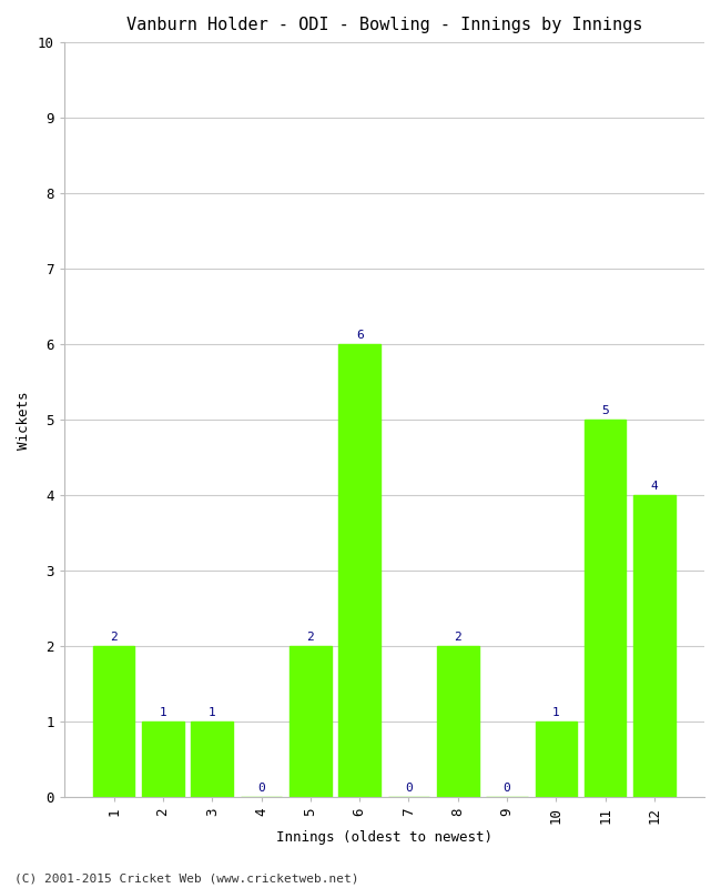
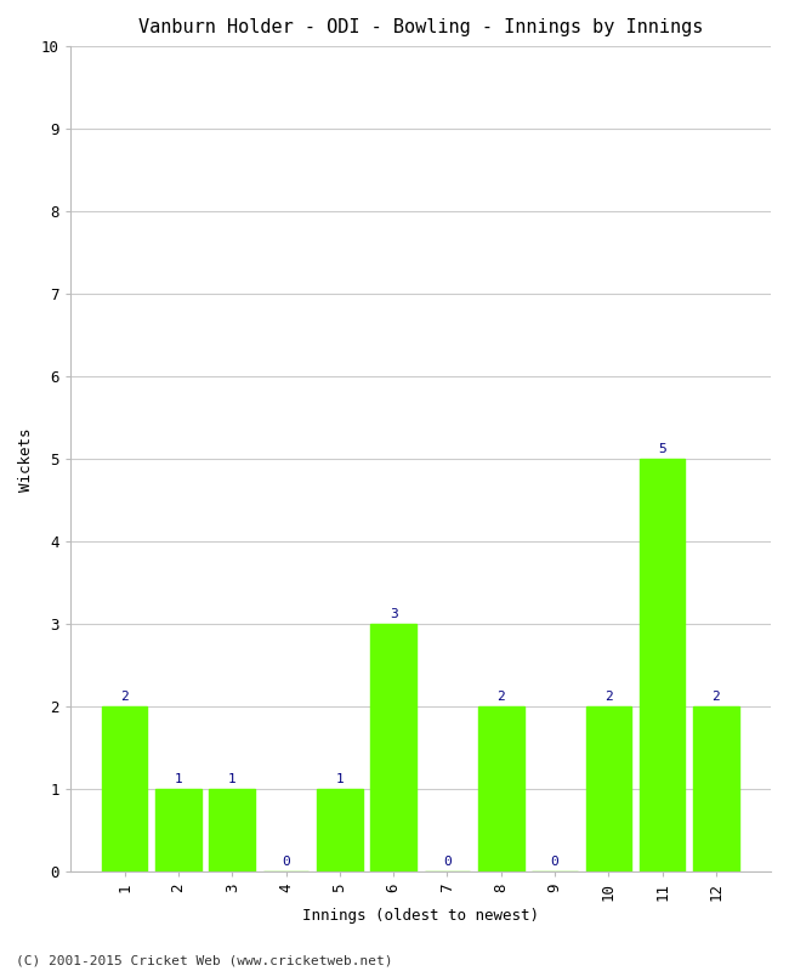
5: 2 -> 1
6: 6 -> 3
10: 1 -> 2
12: 4 -> 2
